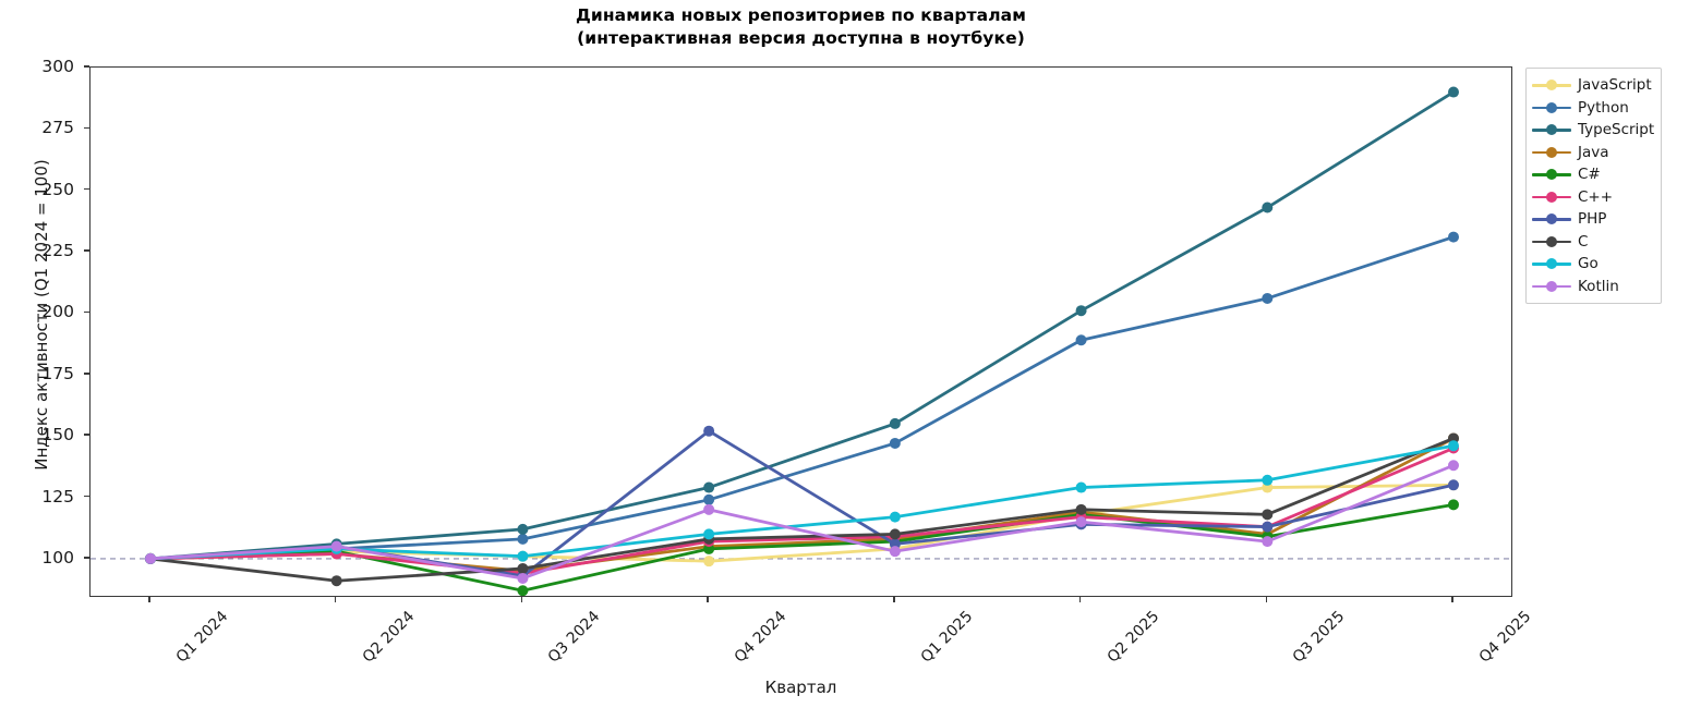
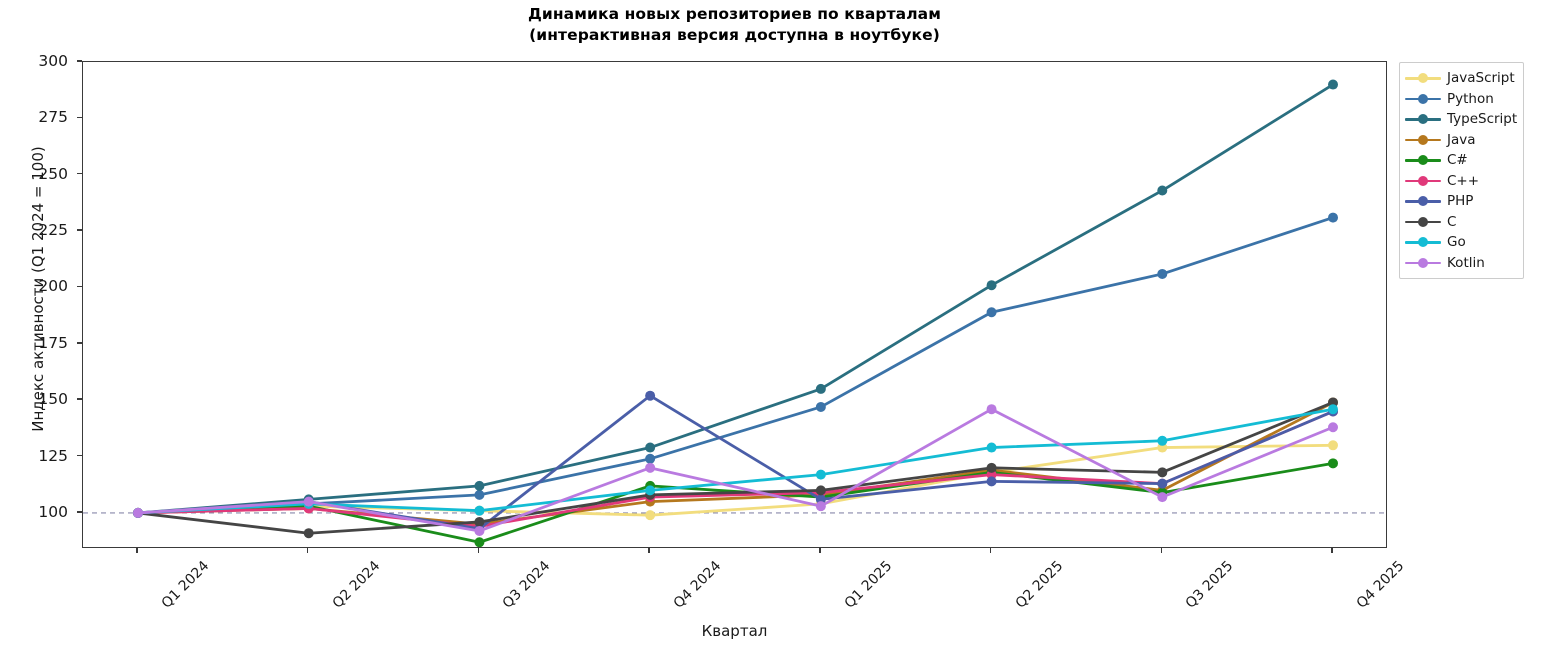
C#/Q4 2024: 104 -> 112
Kotlin/Q2 2025: 115 -> 146
PHP/Q4 2025: 130 -> 145
